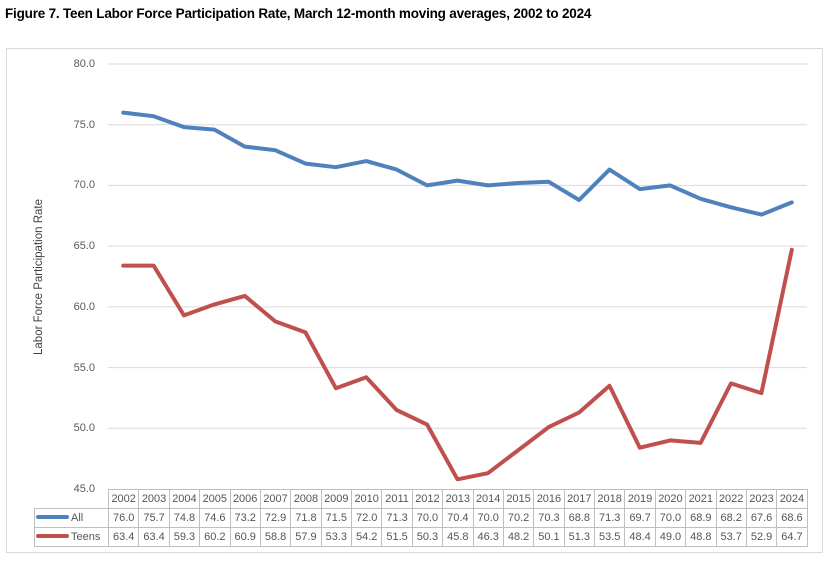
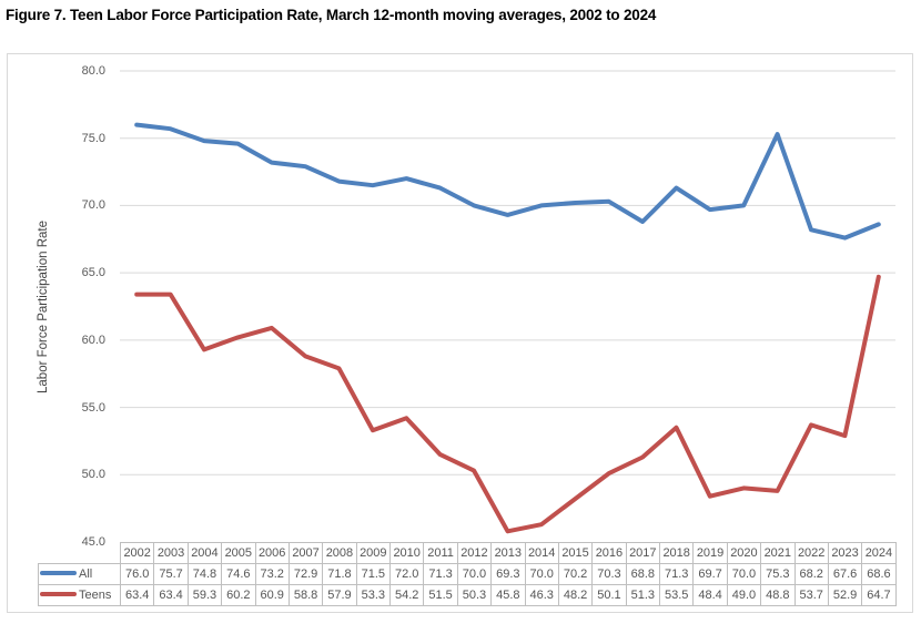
All/2013: 70.4 -> 69.3
All/2021: 68.9 -> 75.3
